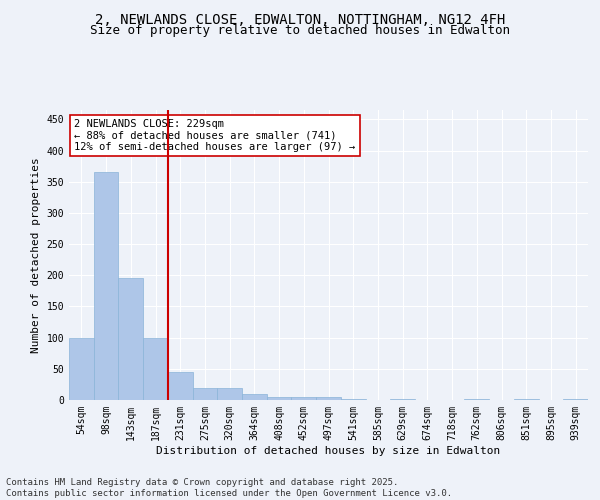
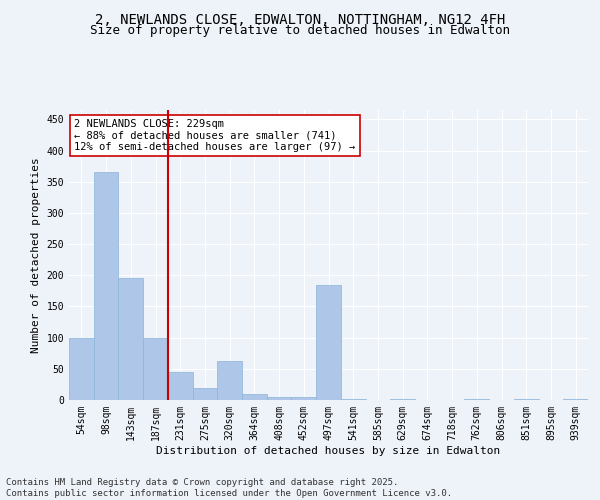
320sqm: 20 -> 62
497sqm: 5 -> 184
